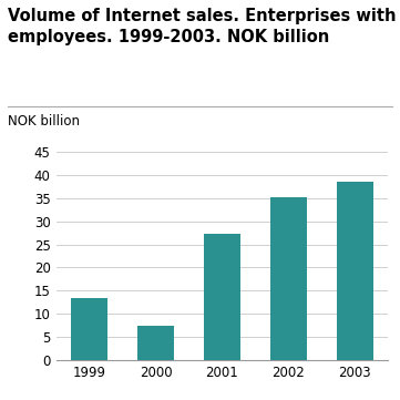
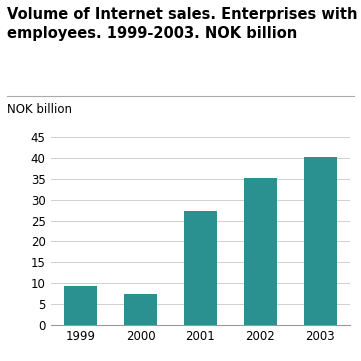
1999: 13.5 -> 9.4
2003: 38.5 -> 40.3
